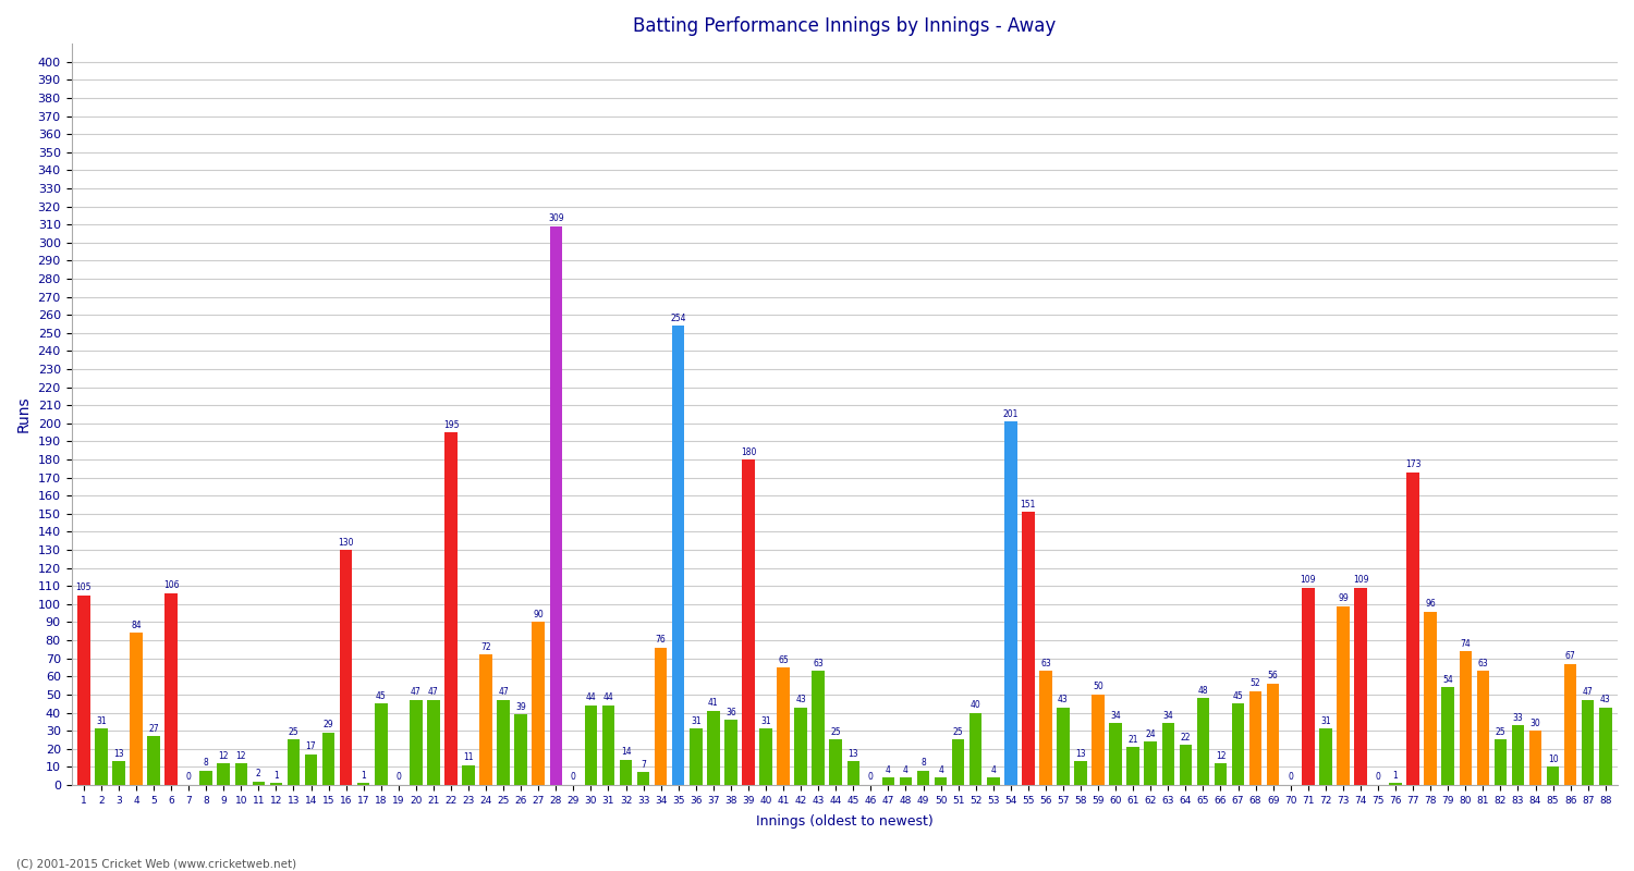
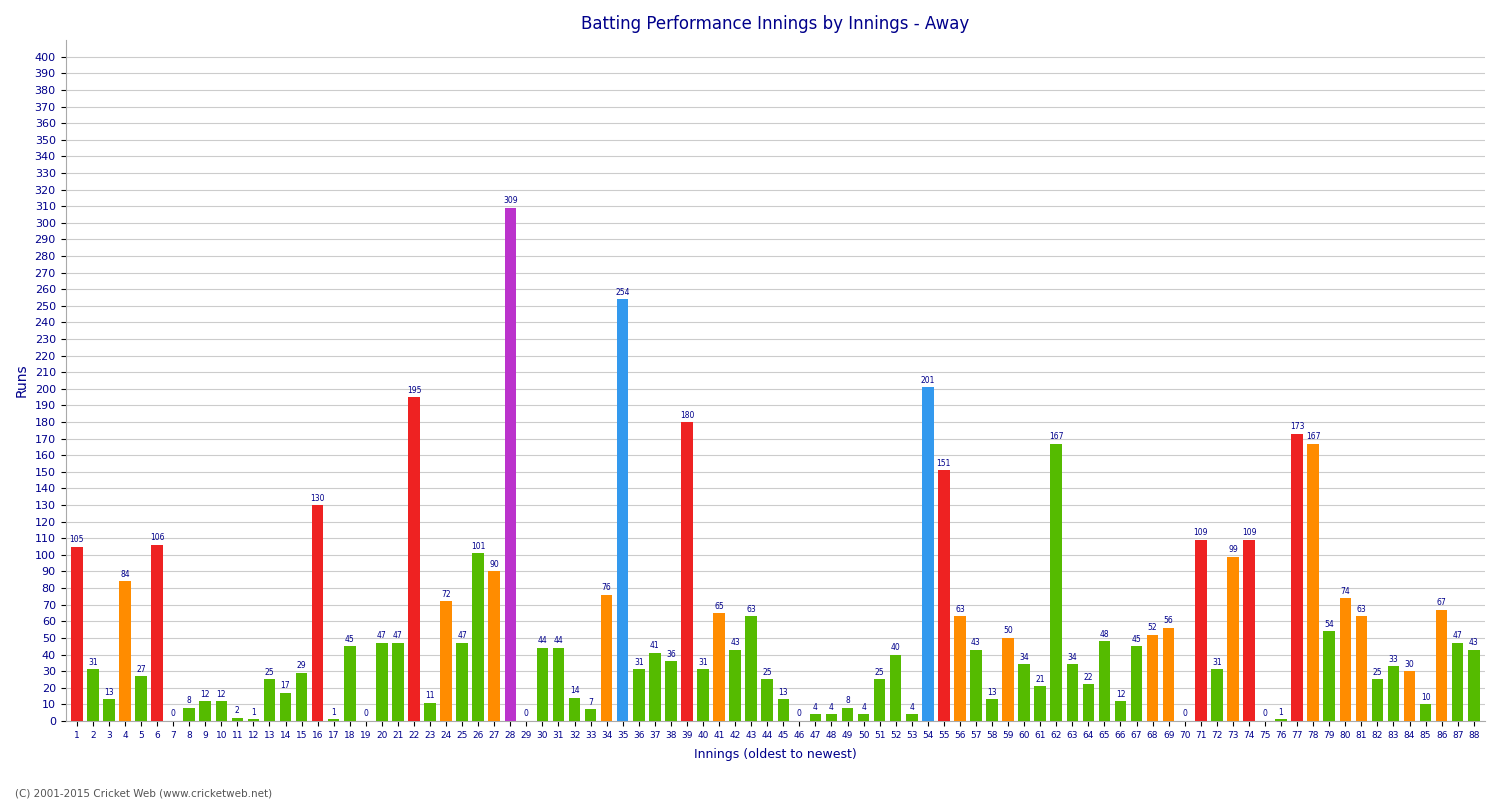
26: 39 -> 101
62: 24 -> 167
78: 96 -> 167
